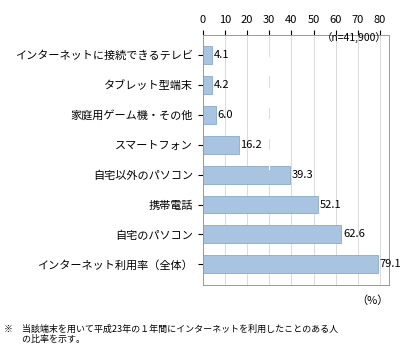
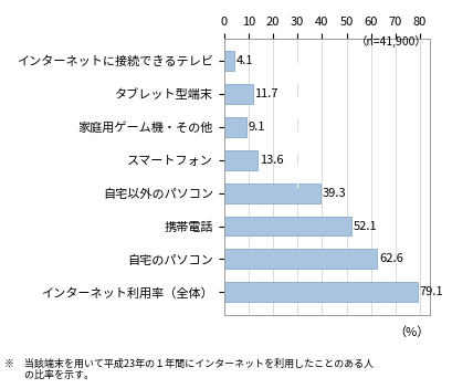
タブレット型端末: 4.2 -> 11.7
家庭用ゲーム機・その他: 6.0 -> 9.1
スマートフォン: 16.2 -> 13.6
